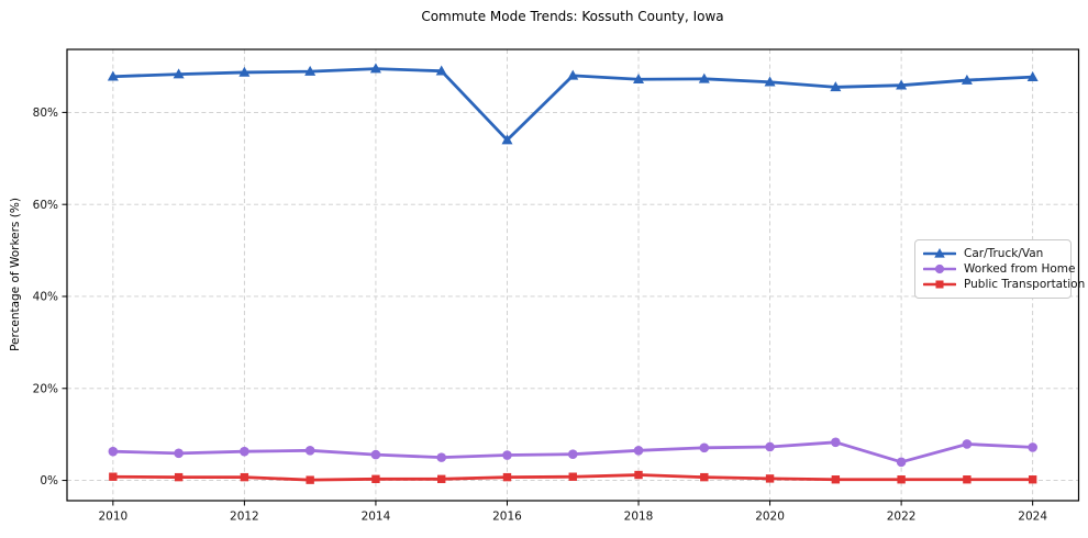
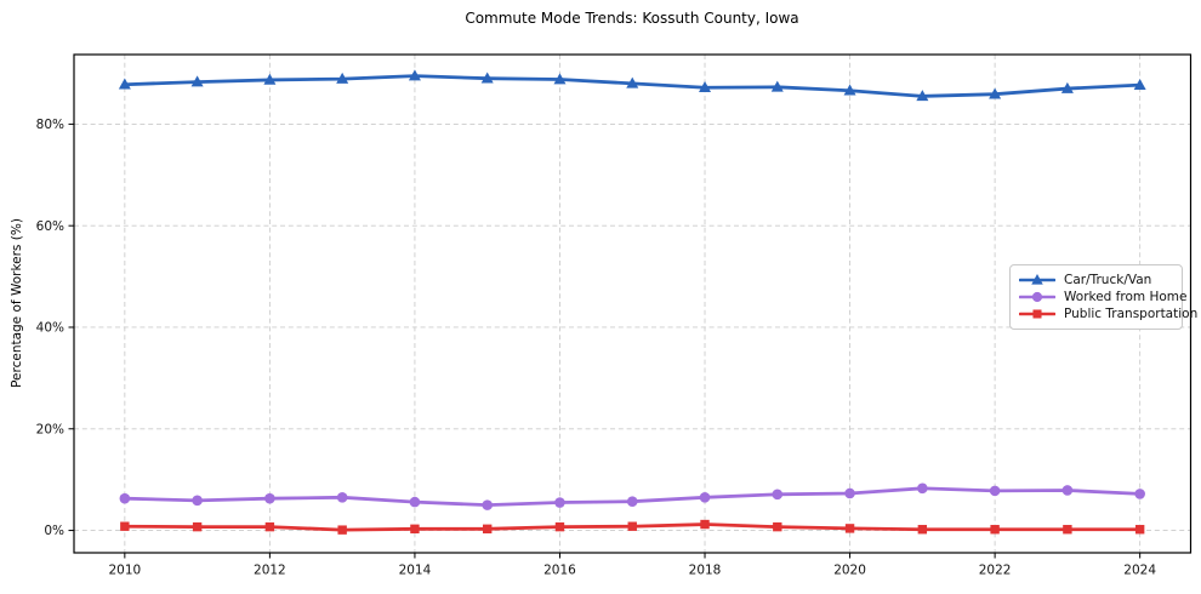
Car/Truck/Van/2016: 74% -> 89%
Worked from Home/2022: 4% -> 8%
